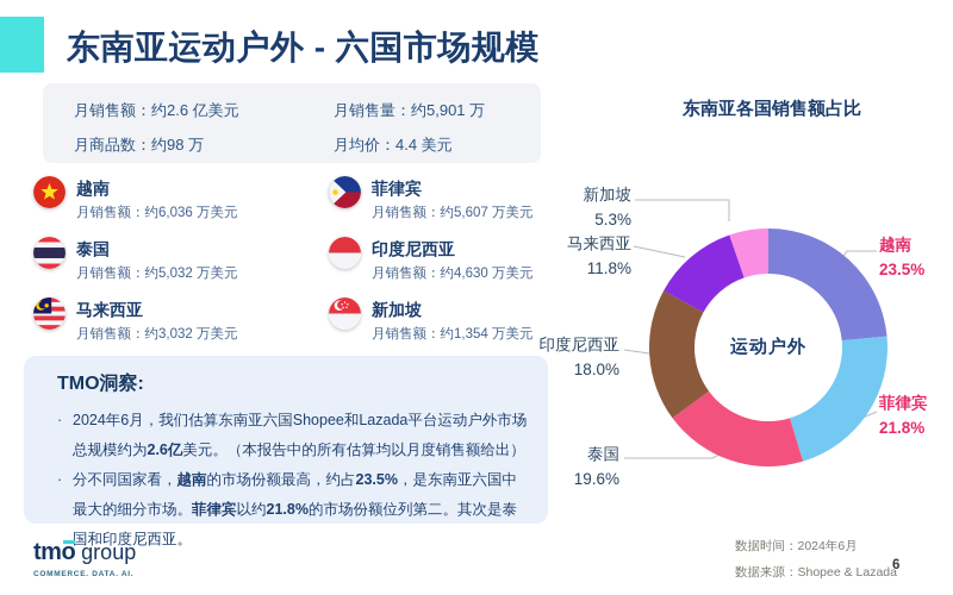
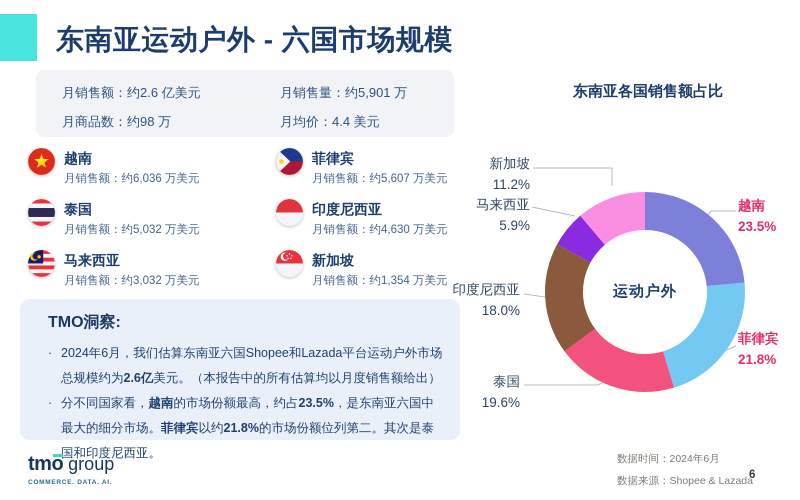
马来西亚: 11.8% -> 5.9%
新加坡: 5.3% -> 11.2%
